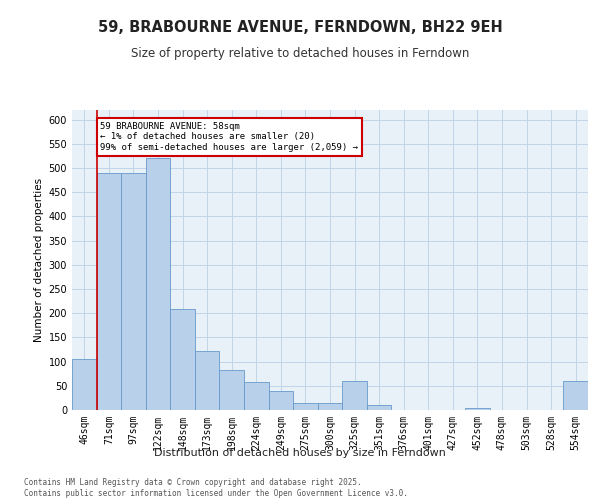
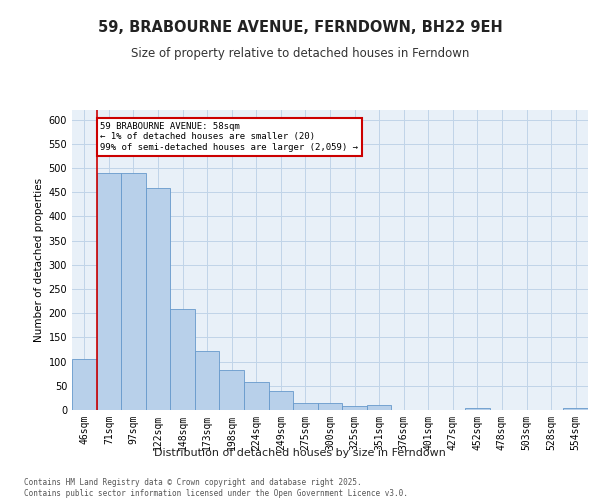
122sqm: 520 -> 458
325sqm: 60 -> 9
554sqm: 60 -> 5
